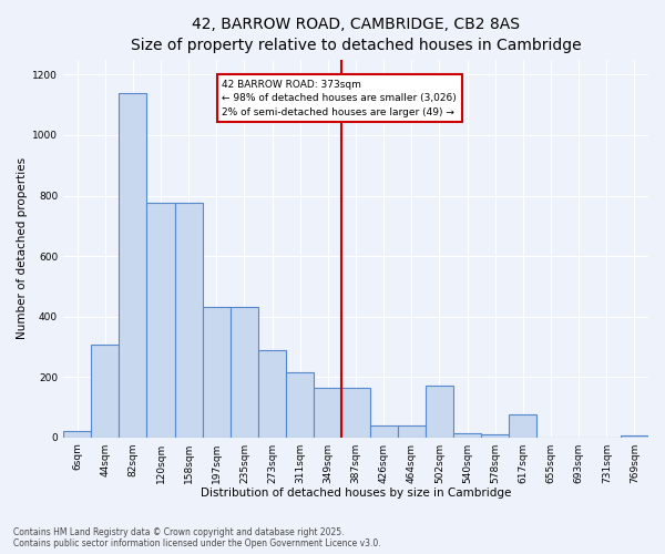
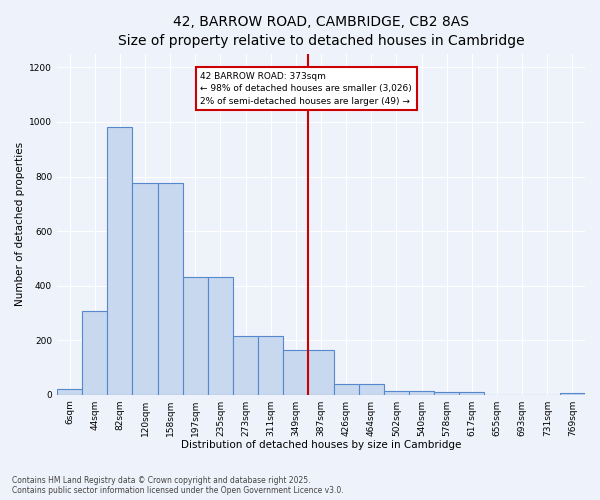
82sqm: 1140 -> 982
273sqm: 290 -> 215
502sqm: 170 -> 12
617sqm: 75 -> 8
